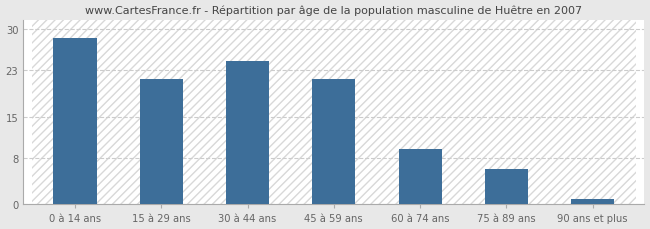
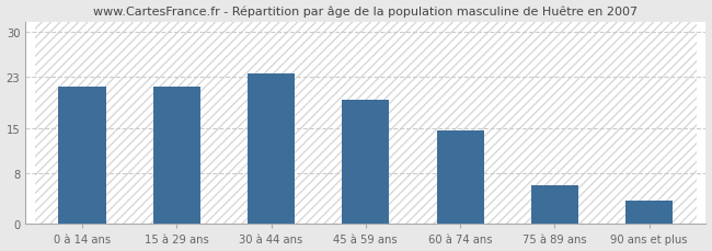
0 à 14 ans: 28.5 -> 21.4
30 à 44 ans: 24.5 -> 23.4
45 à 59 ans: 21.5 -> 19.4
60 à 74 ans: 9.5 -> 14.6
90 ans et plus: 1.0 -> 3.6
